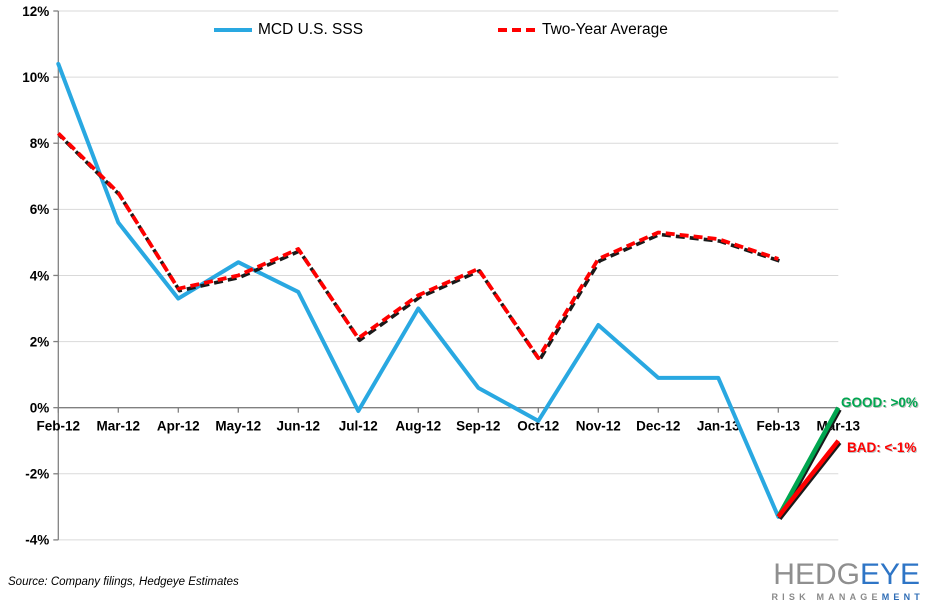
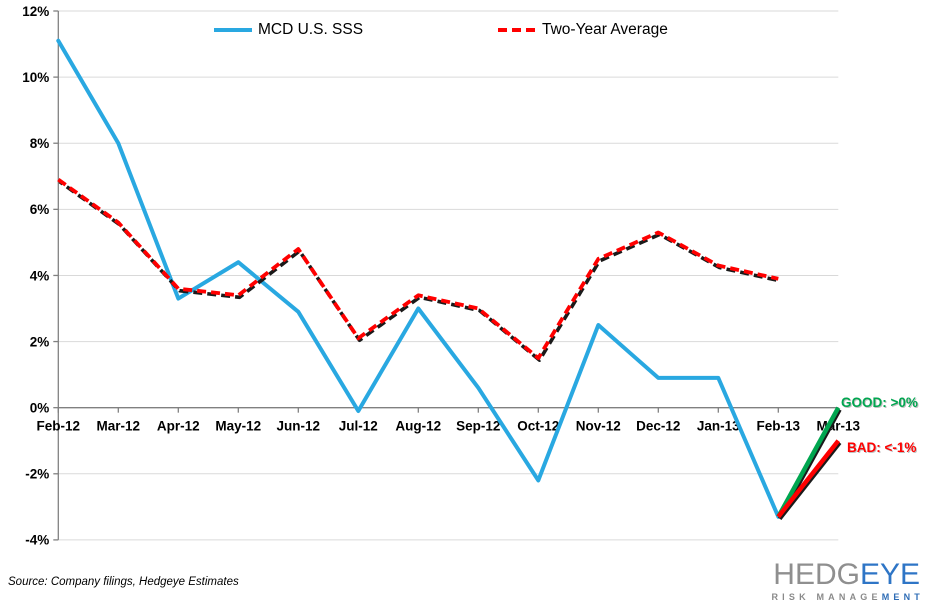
MCD U.S. SSS/Feb-12: 10.4% -> 11.1%
Two-Year Average/Feb-12: 8.3% -> 6.9%
MCD U.S. SSS/Mar-12: 5.6% -> 8.0%
Two-Year Average/Mar-12: 6.5% -> 5.6%
Two-Year Average/May-12: 4.0% -> 3.4%
MCD U.S. SSS/Jun-12: 3.5% -> 2.9%
Two-Year Average/Sep-12: 4.2% -> 3.0%
MCD U.S. SSS/Oct-12: -0.4% -> -2.2%
Two-Year Average/Jan-13: 5.1% -> 4.3%
Two-Year Average/Feb-13: 4.5% -> 3.9%
